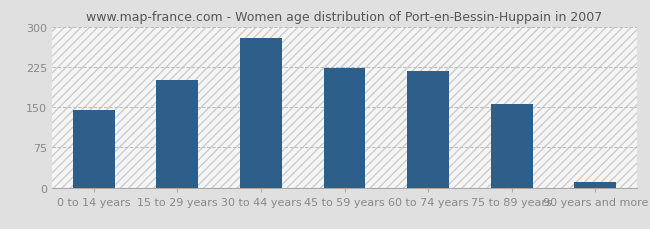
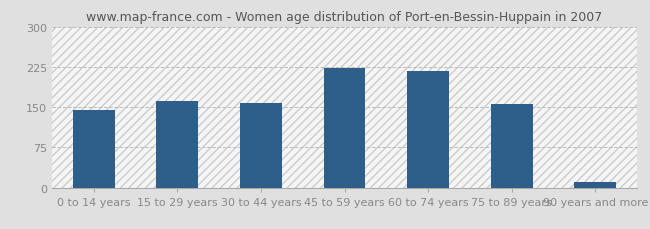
15 to 29 years: 200 -> 161
30 to 44 years: 278 -> 158
